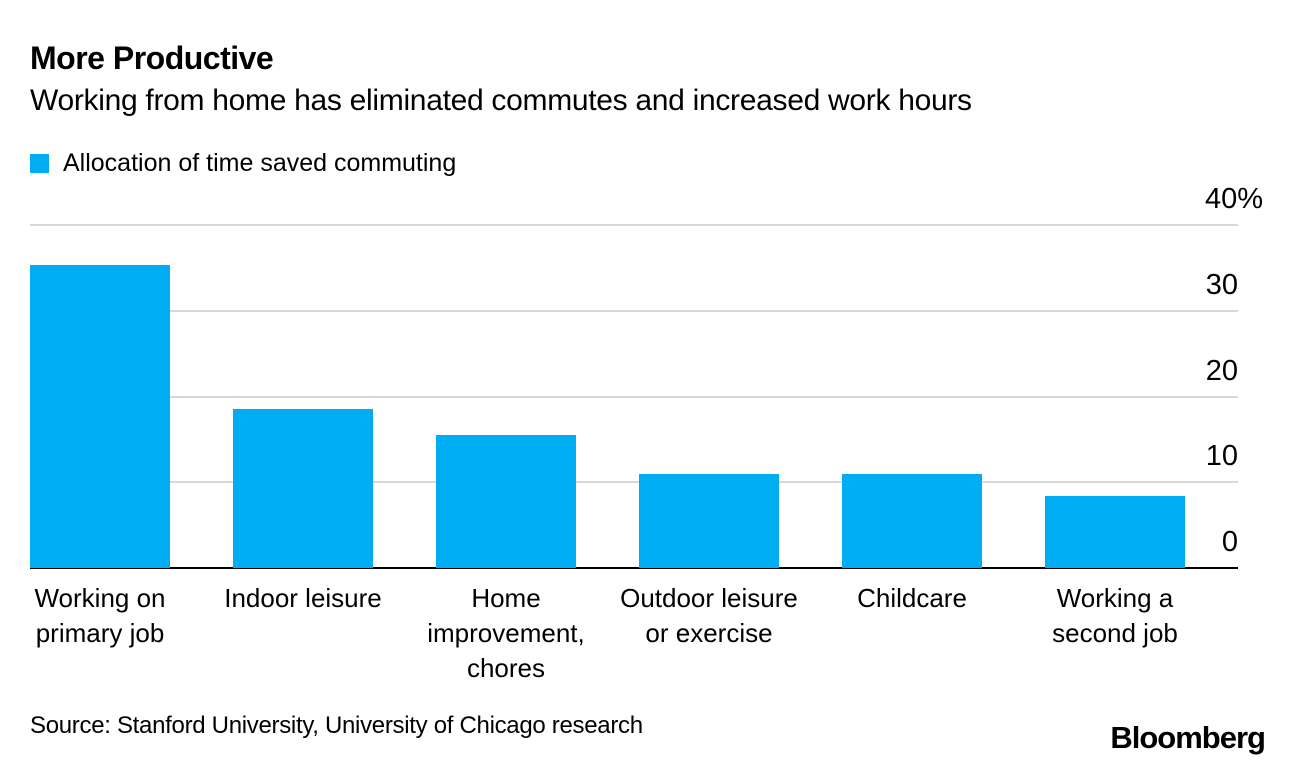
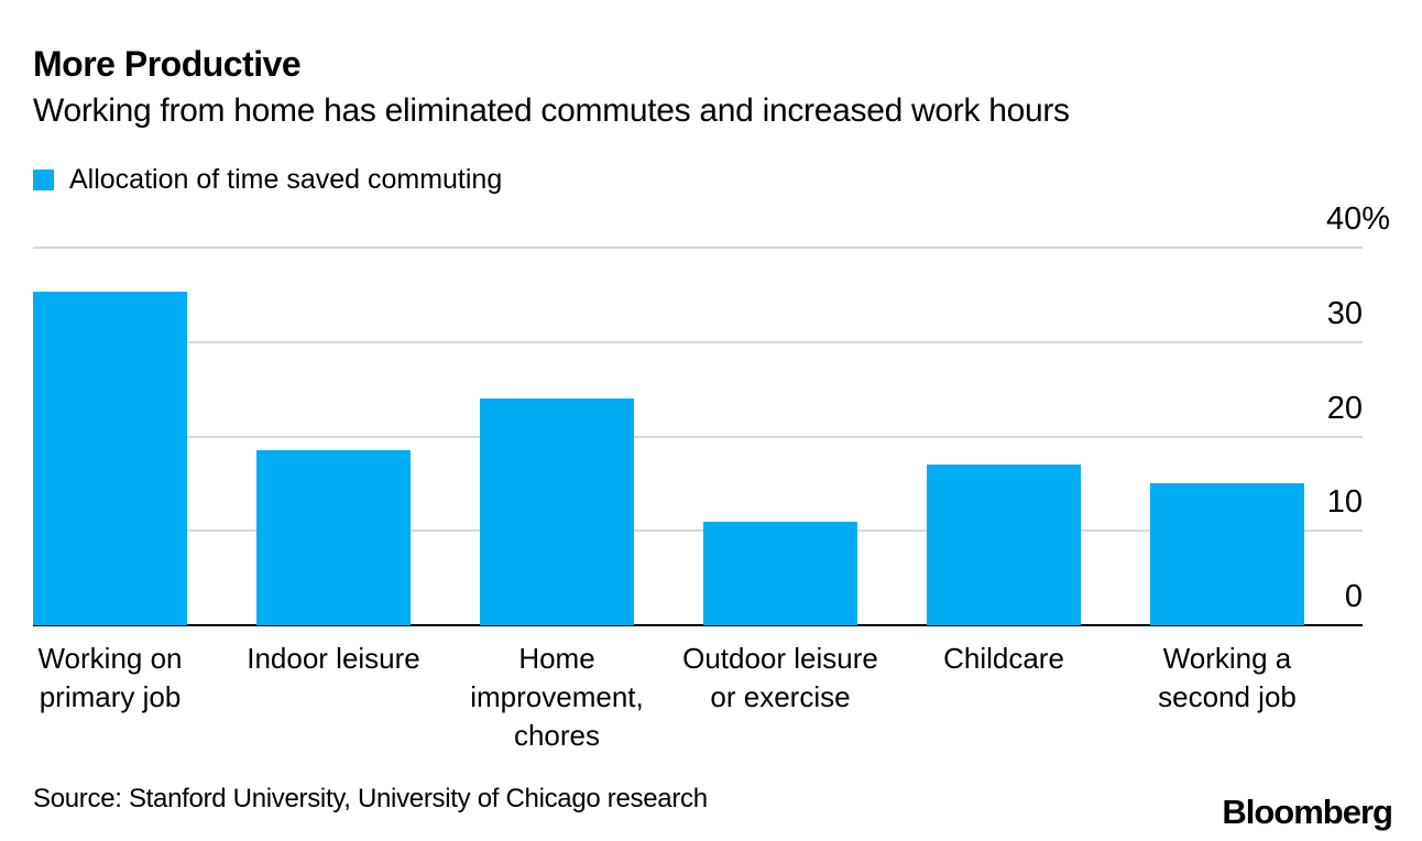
Home improvement, chores: 16% -> 24%
Childcare: 11% -> 17%
Working a second job: 8% -> 15%
